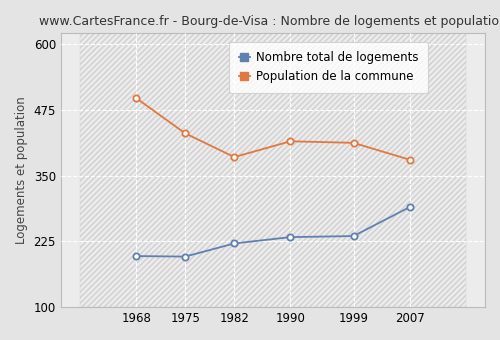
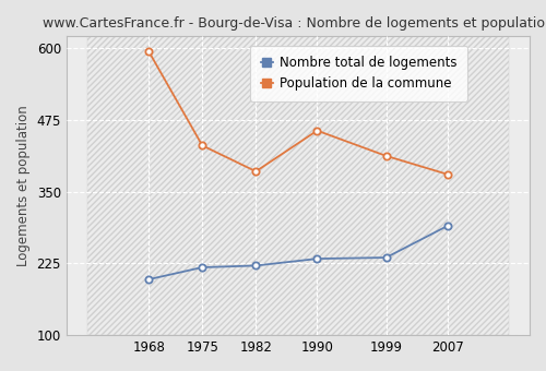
Population de la commune/1968: 497 -> 594
Nombre total de logements/1975: 196 -> 218
Population de la commune/1990: 415 -> 456
